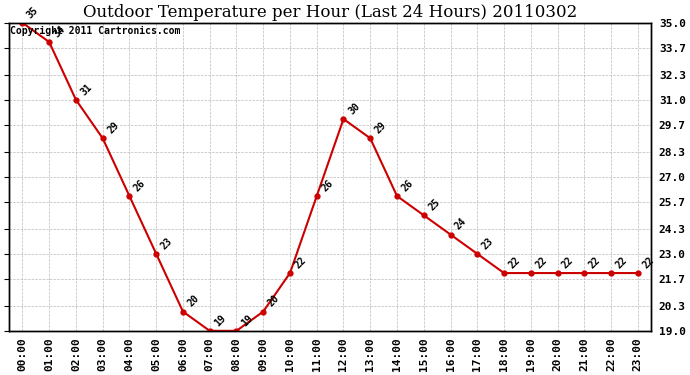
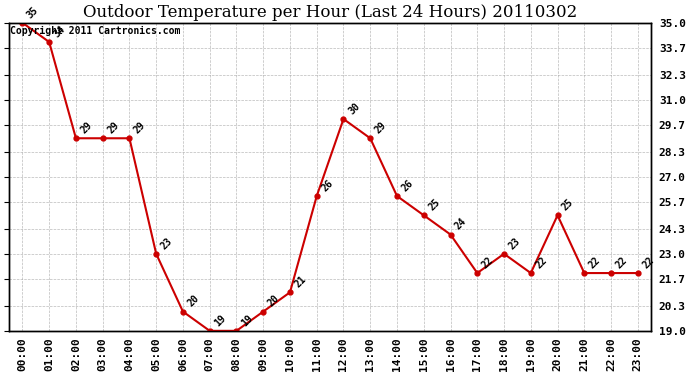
02:00: 31 -> 29
04:00: 26 -> 29
10:00: 22 -> 21
17:00: 23 -> 22
18:00: 22 -> 23
20:00: 22 -> 25
